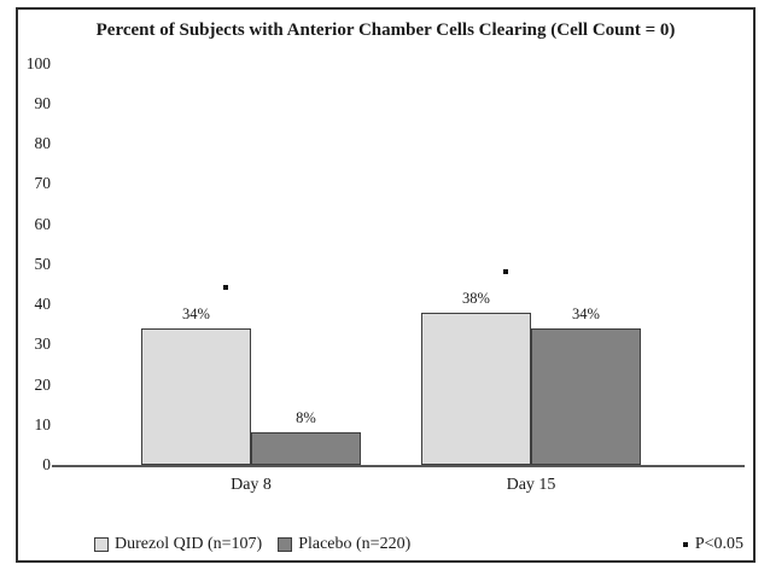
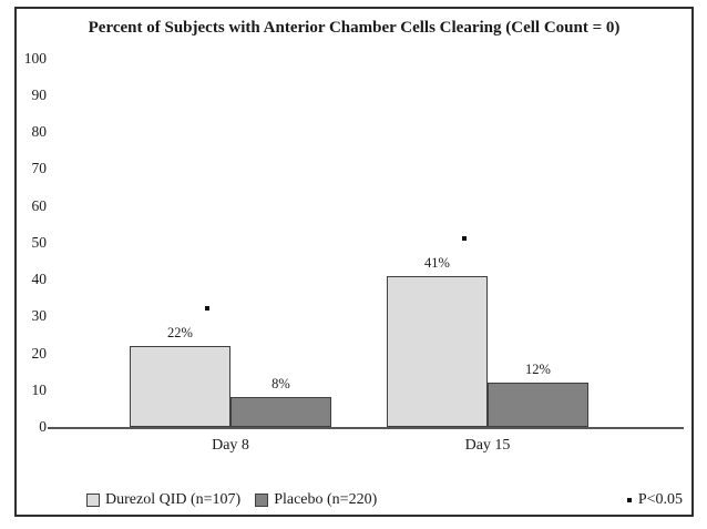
Durezol QID (n=107)/Day 8: 34% -> 22%
Durezol QID (n=107)/Day 15: 38% -> 41%
Placebo (n=220)/Day 15: 34% -> 12%
